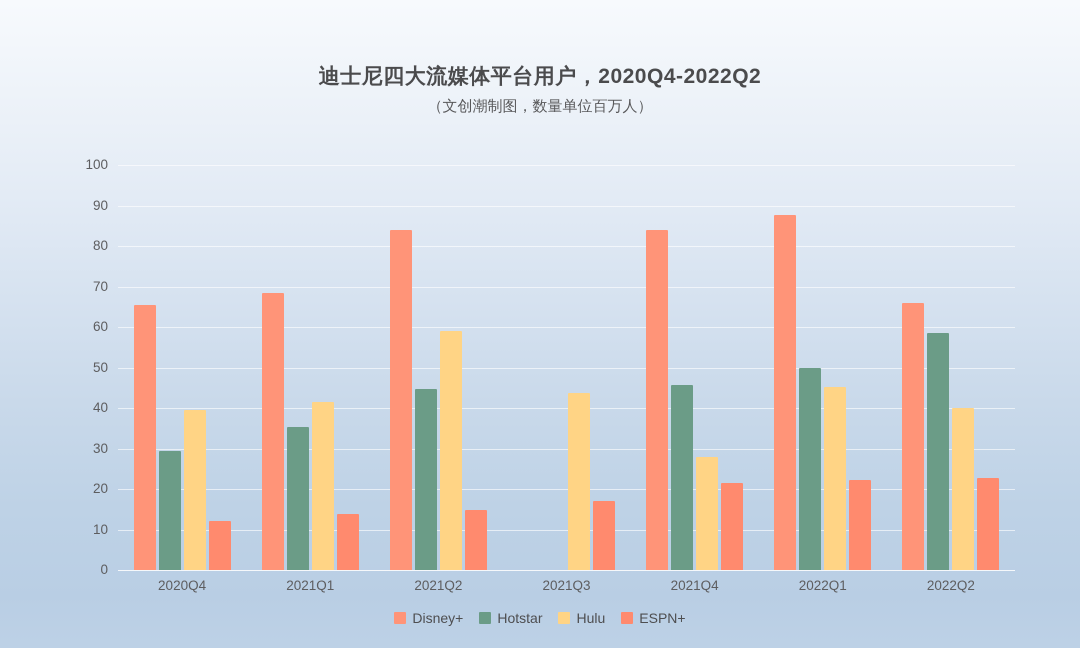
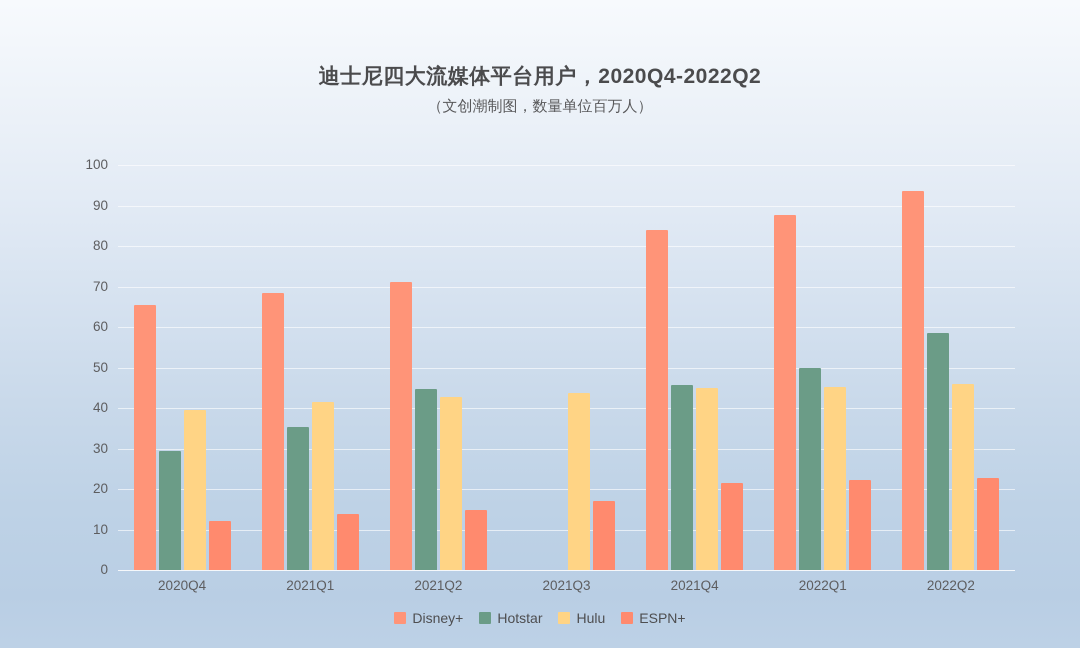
Disney+/2021Q2: 84 -> 71
Hulu/2021Q2: 59 -> 43
Hulu/2021Q4: 28 -> 45
Disney+/2022Q2: 66 -> 94
Hulu/2022Q2: 40 -> 46
